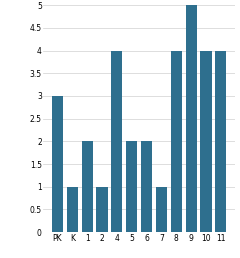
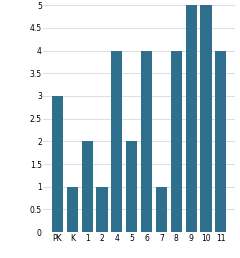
6: 2 -> 4
10: 4 -> 5
